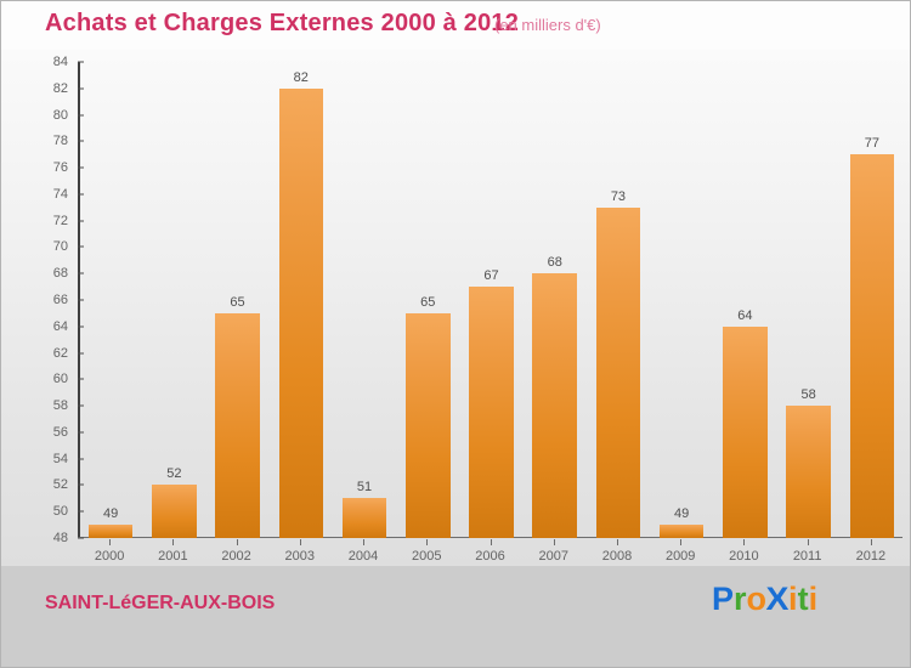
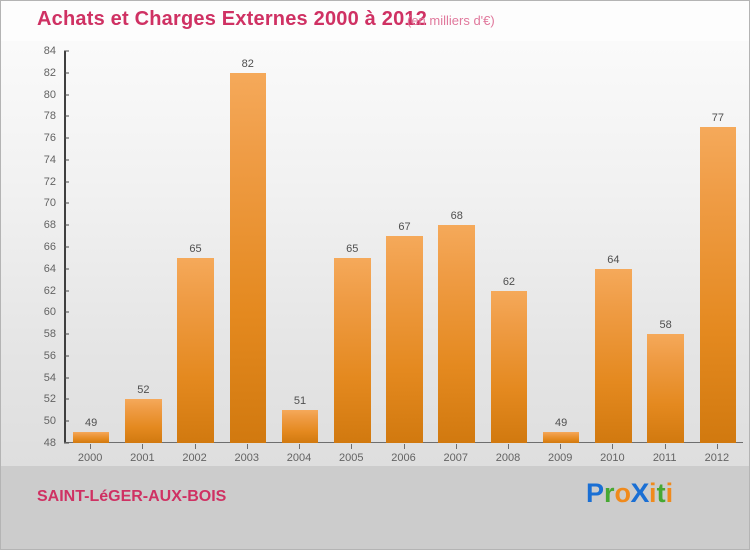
2008: 73 -> 62
